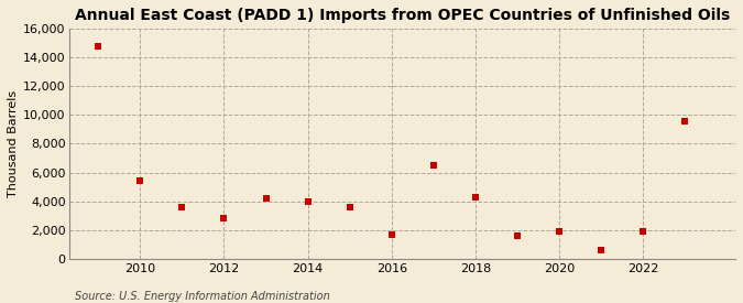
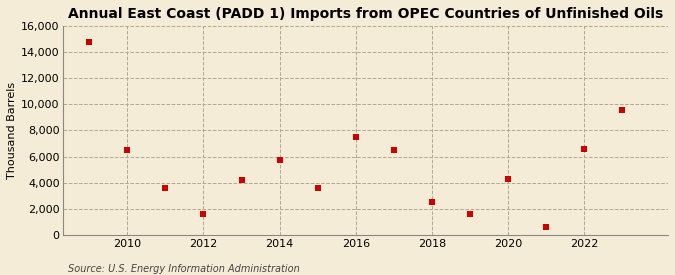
2010: 5,400 -> 6,500
2012: 2,800 -> 1,600
2014: 4,000 -> 5,700
2016: 1,700 -> 7,500
2018: 4,300 -> 2,500
2020: 1,900 -> 4,300
2022: 1,900 -> 6,600
